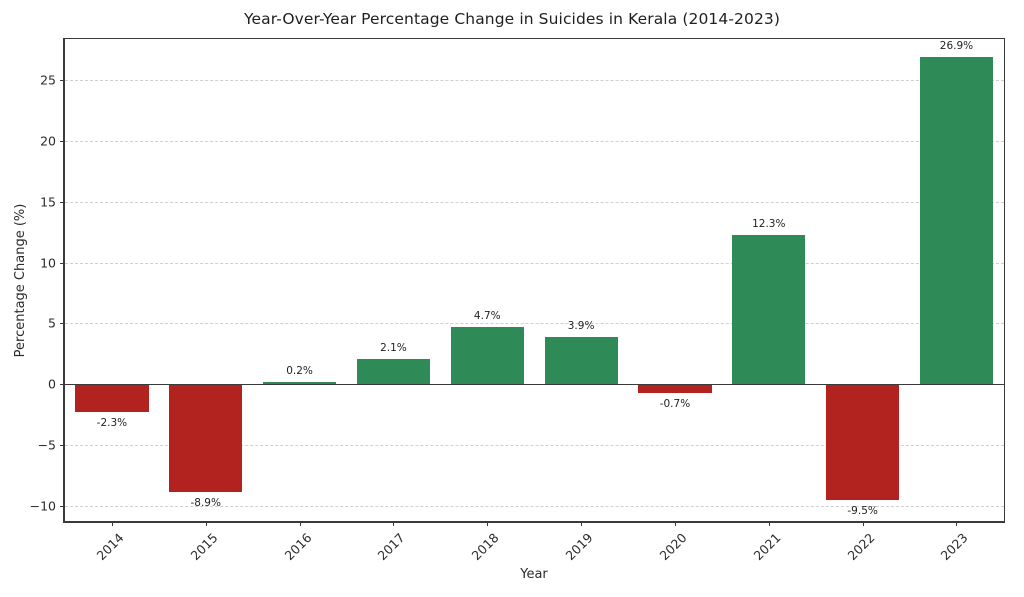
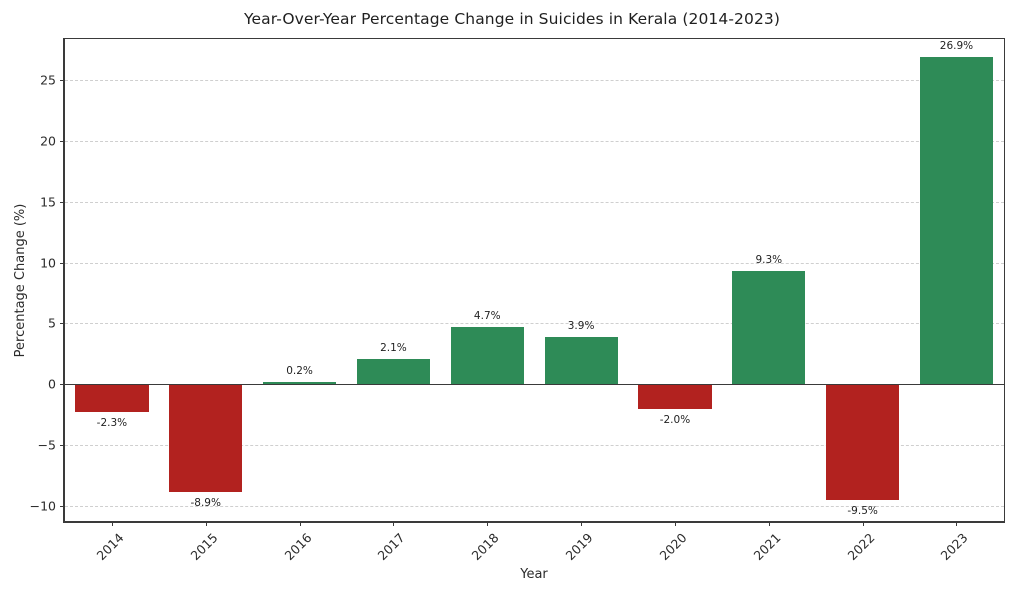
2020: -0.7% -> -2.0%
2021: 12.3% -> 9.3%
